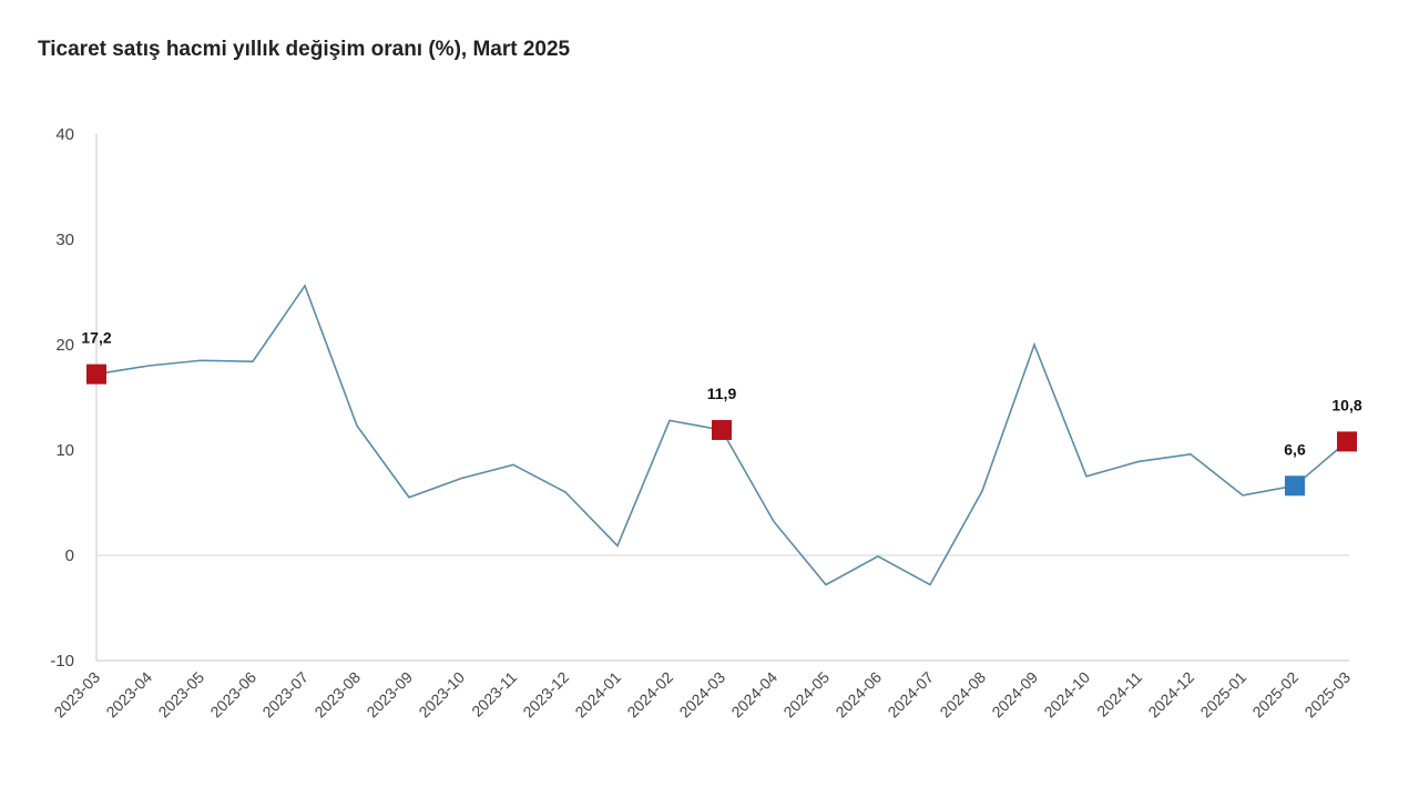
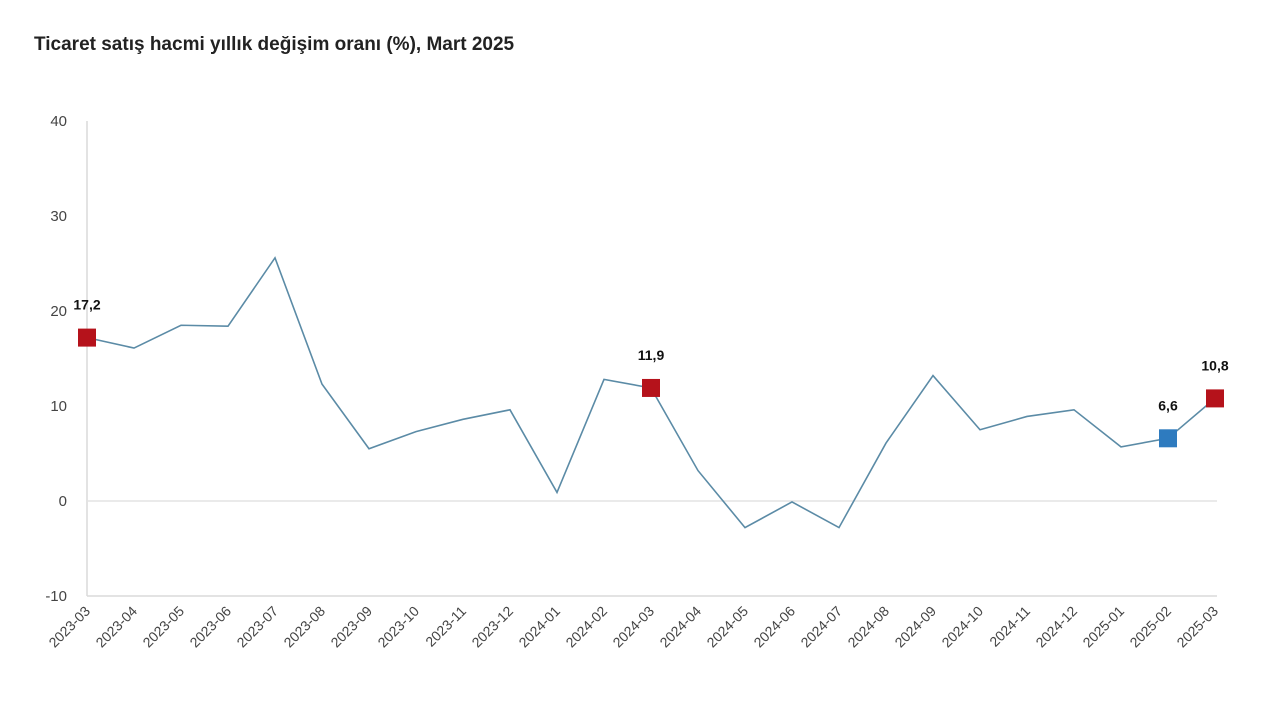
2023-04: 18 -> 16
2023-12: 6 -> 10
2024-09: 20 -> 13
